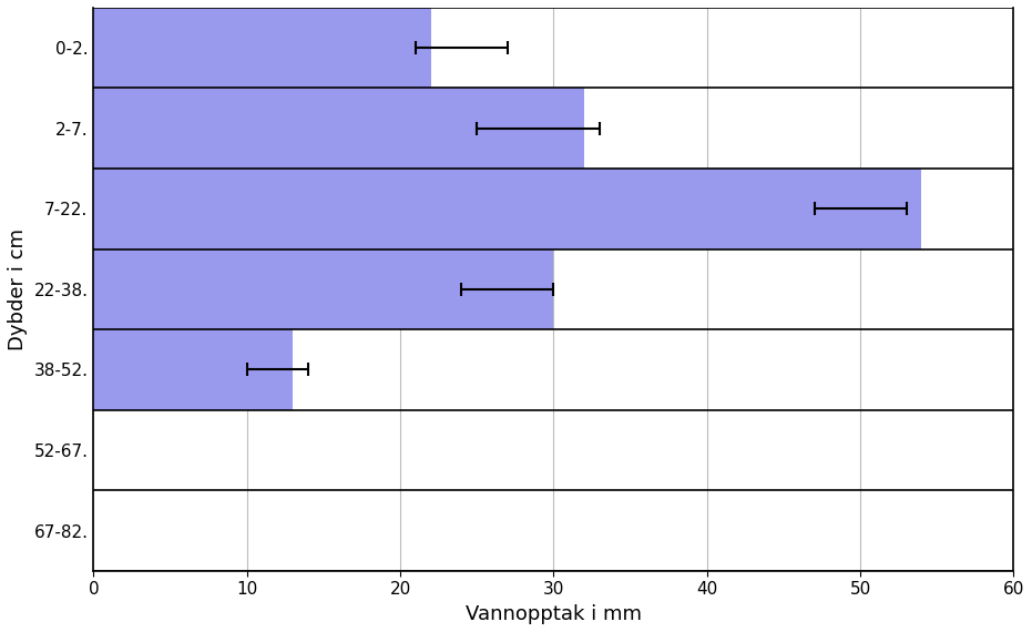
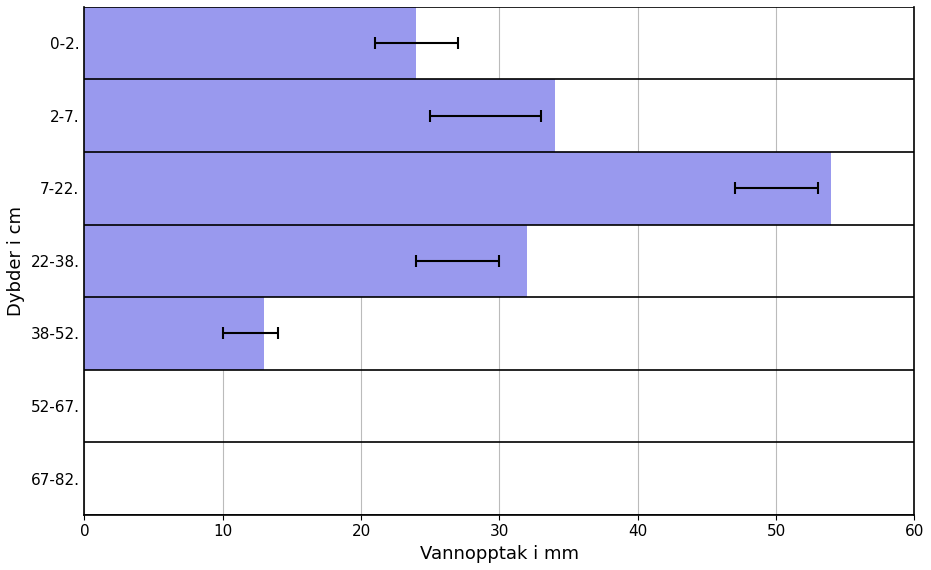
0-2.: 22 -> 24
2-7.: 32 -> 34
22-38.: 30 -> 32
